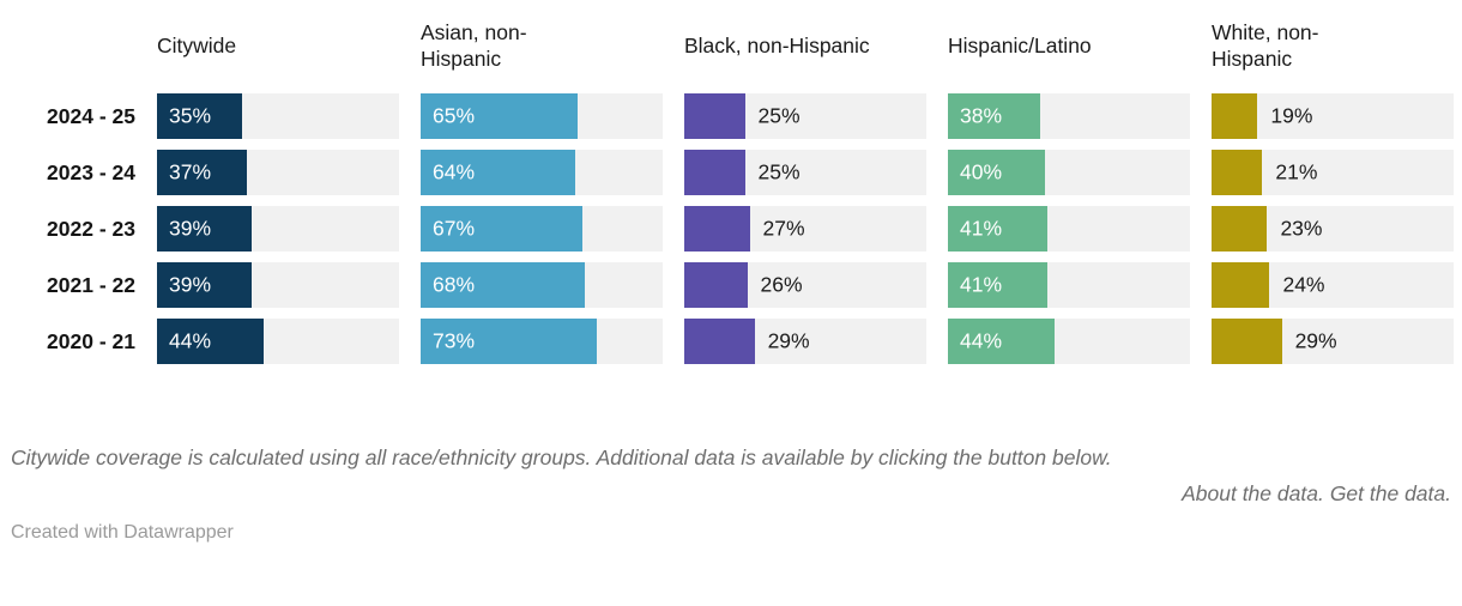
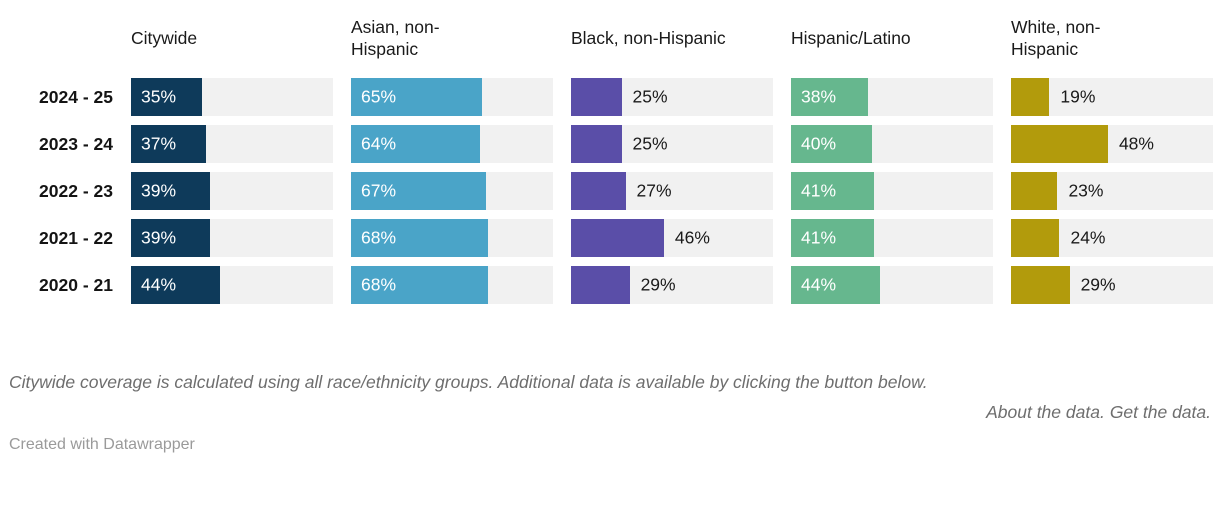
White, non-Hispanic/2023 - 24: 21% -> 48%
Black, non-Hispanic/2021 - 22: 26% -> 46%
Asian, non-Hispanic/2020 - 21: 73% -> 68%
